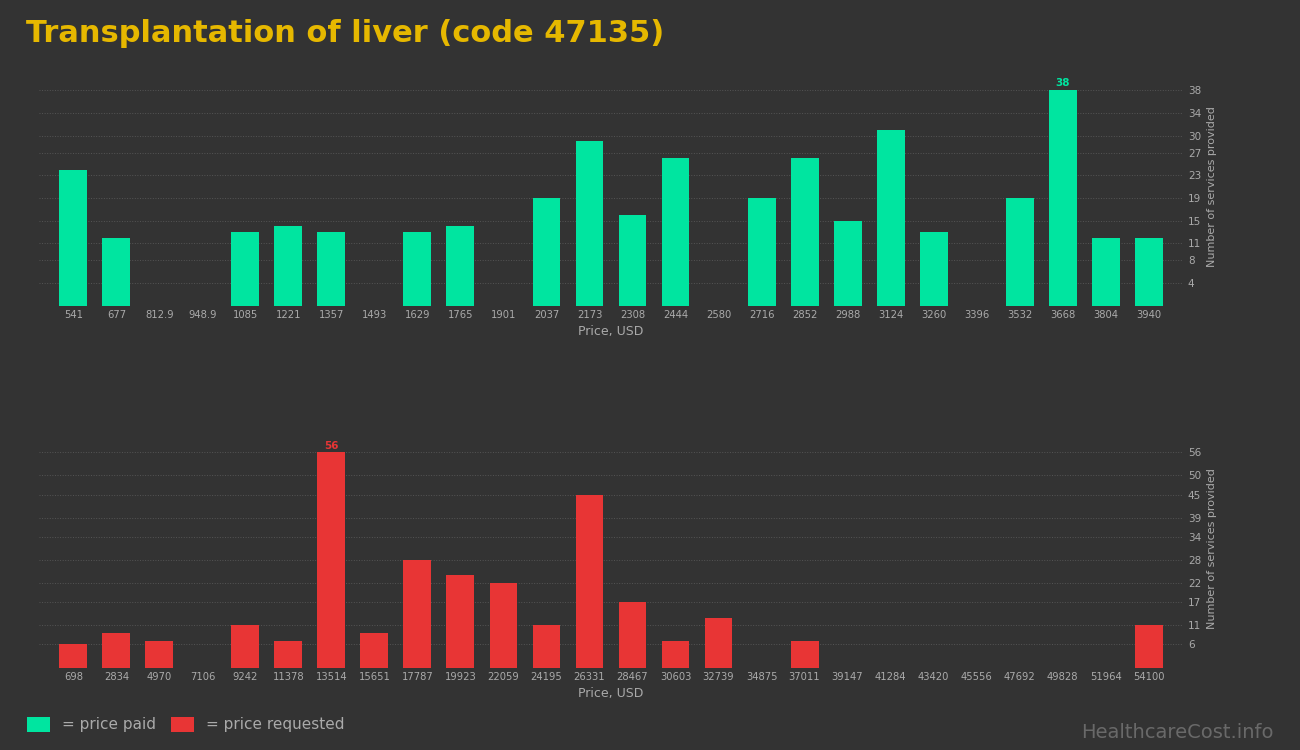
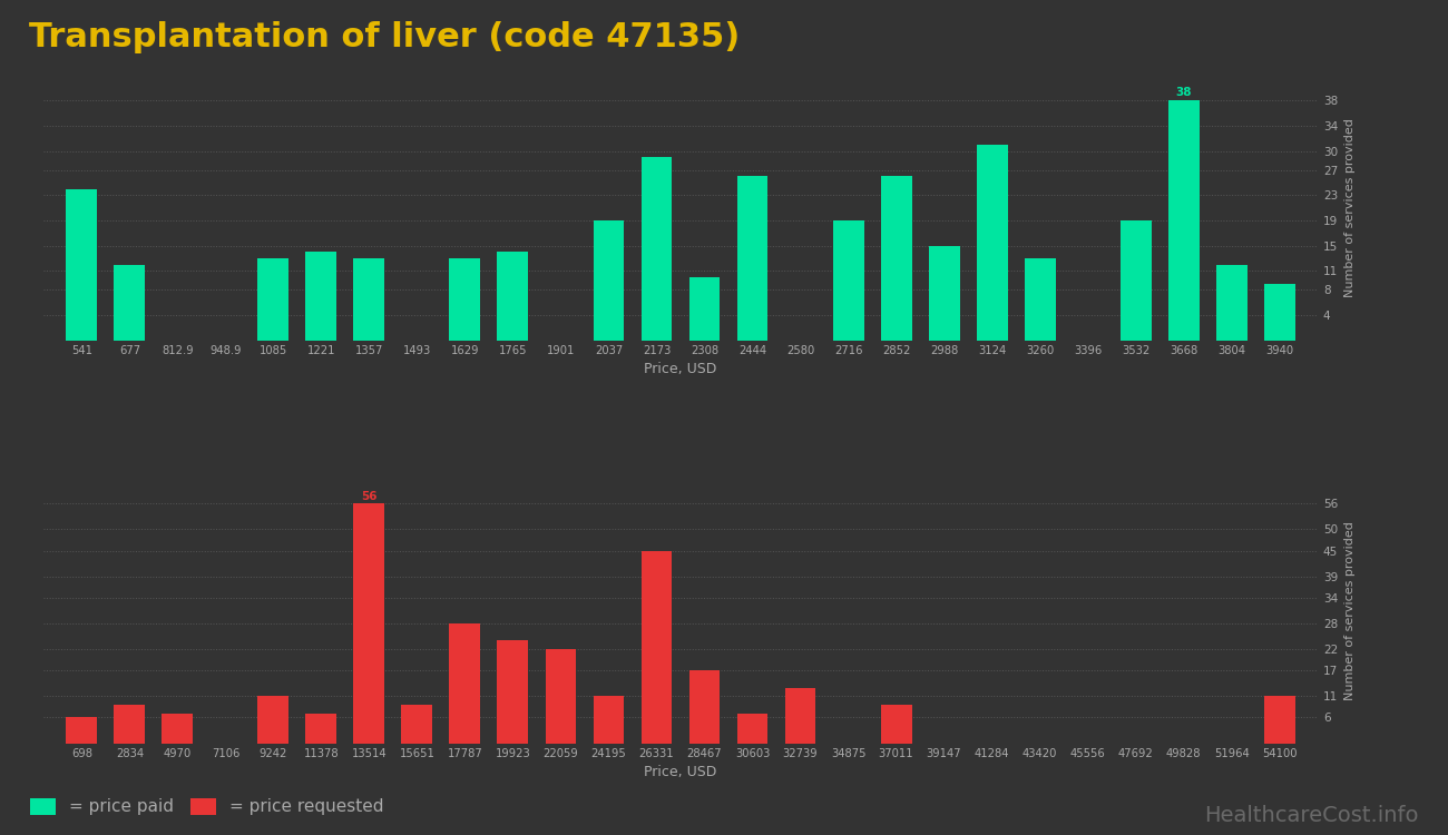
2308: 16 -> 10
3940: 12 -> 9
37011: 7 -> 9
